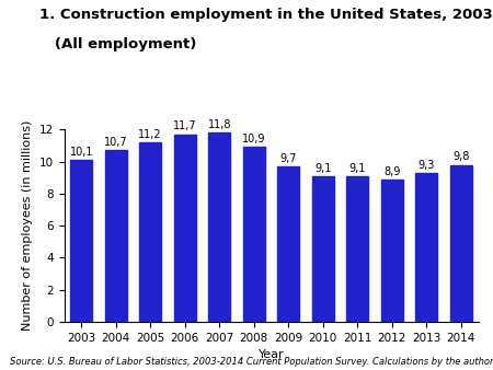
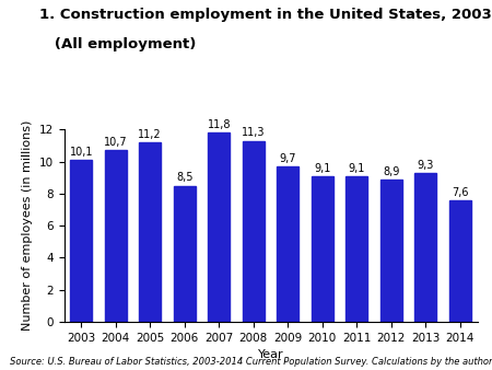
2006: 11,7 -> 8,5
2008: 10,9 -> 11,3
2014: 9,8 -> 7,6
